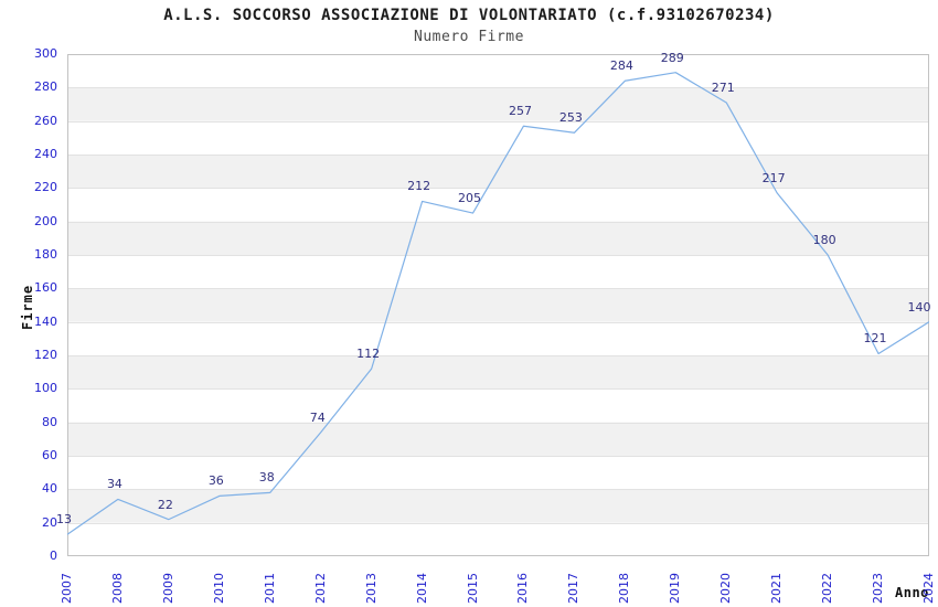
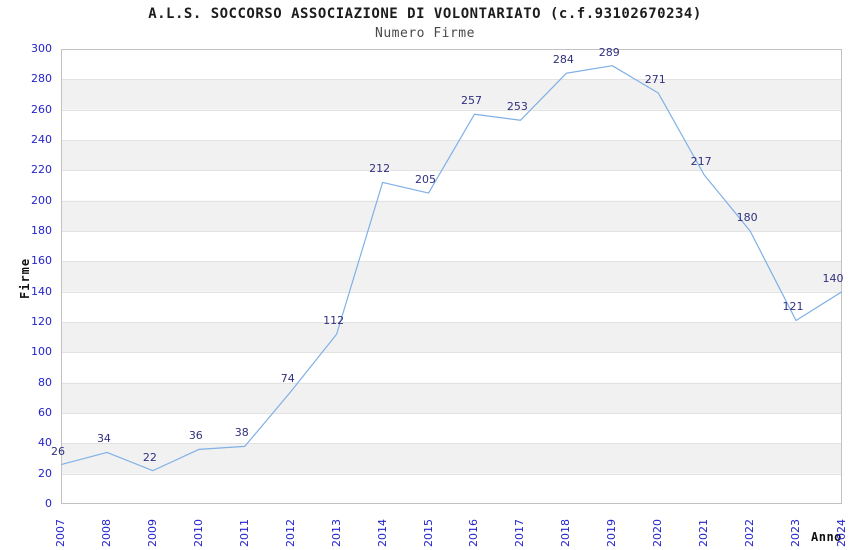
2007: 13 -> 26
